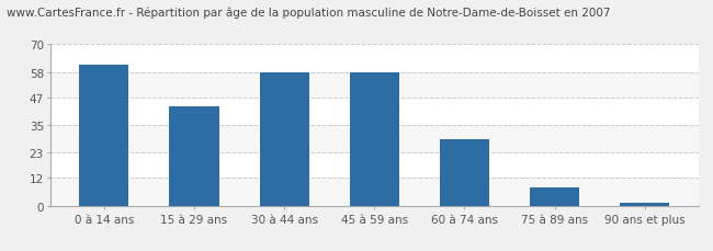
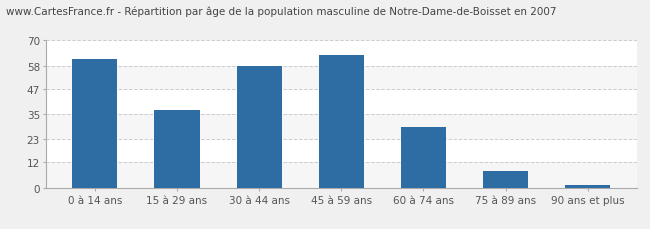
15 à 29 ans: 43 -> 37
45 à 59 ans: 58 -> 63
